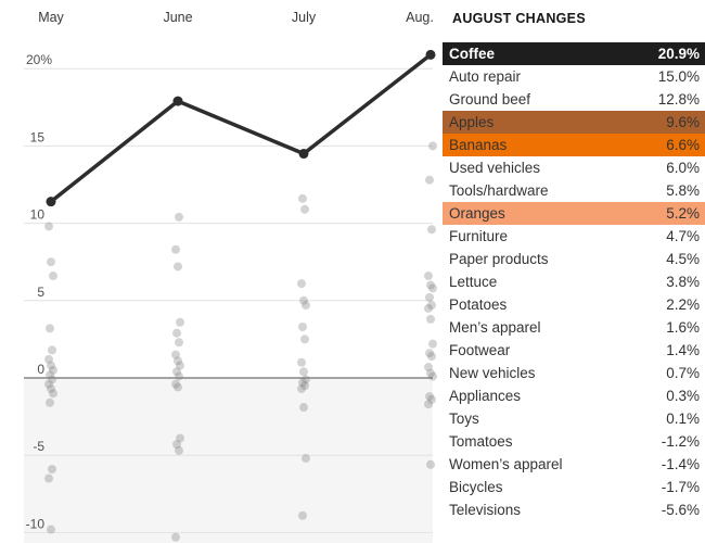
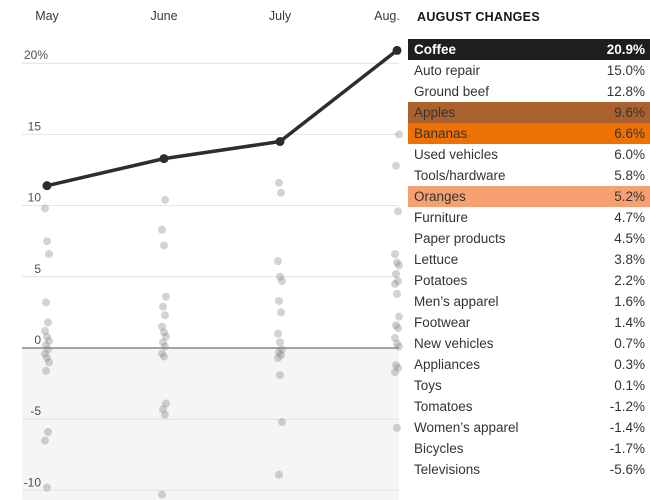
June: 17.9 -> 13.3
